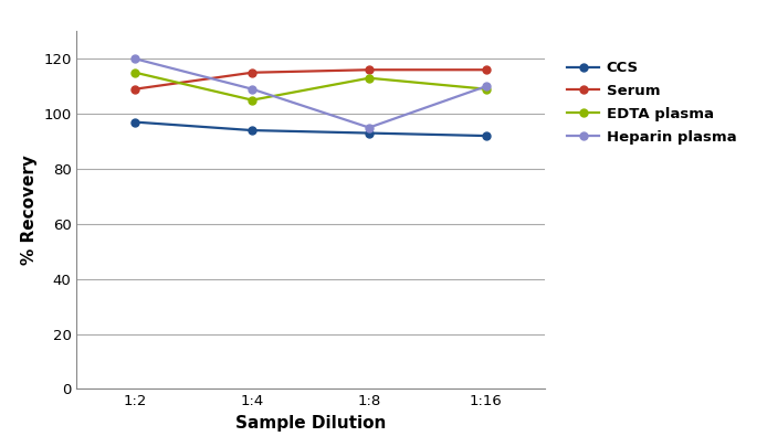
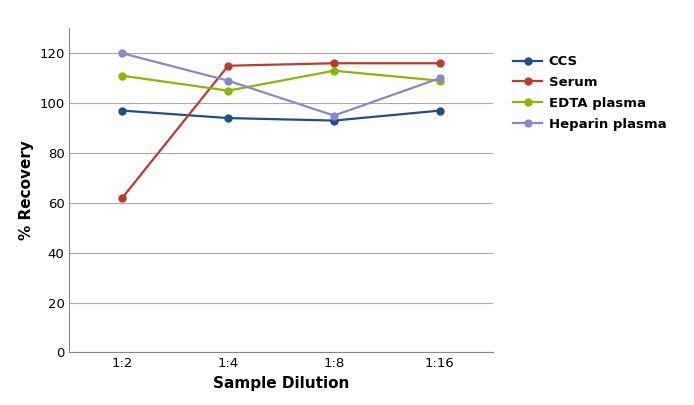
Serum/1:2: 109 -> 62
EDTA plasma/1:2: 115 -> 111
CCS/1:16: 92 -> 97
